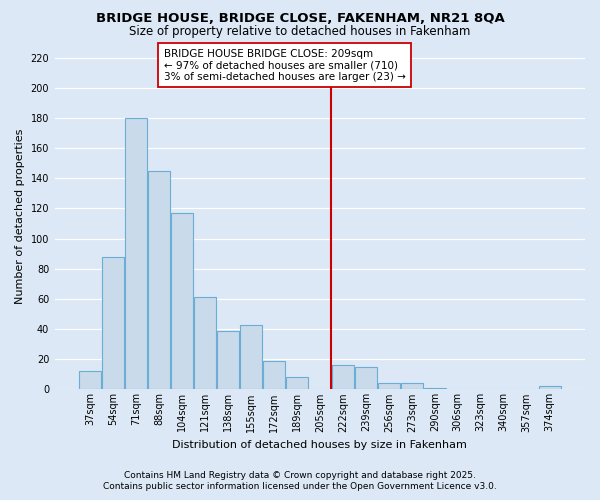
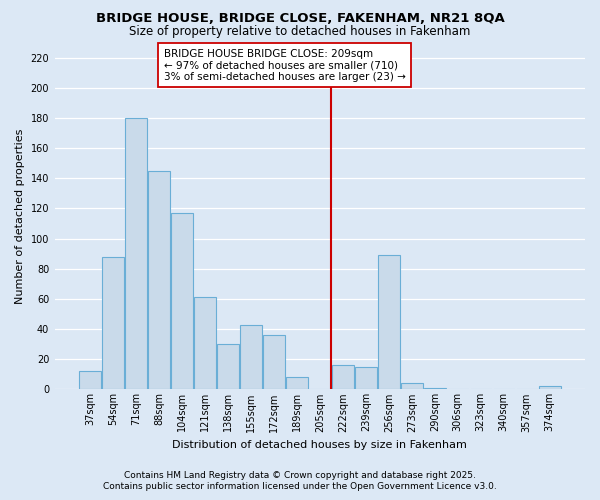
138sqm: 39 -> 30
172sqm: 19 -> 36
256sqm: 4 -> 89
